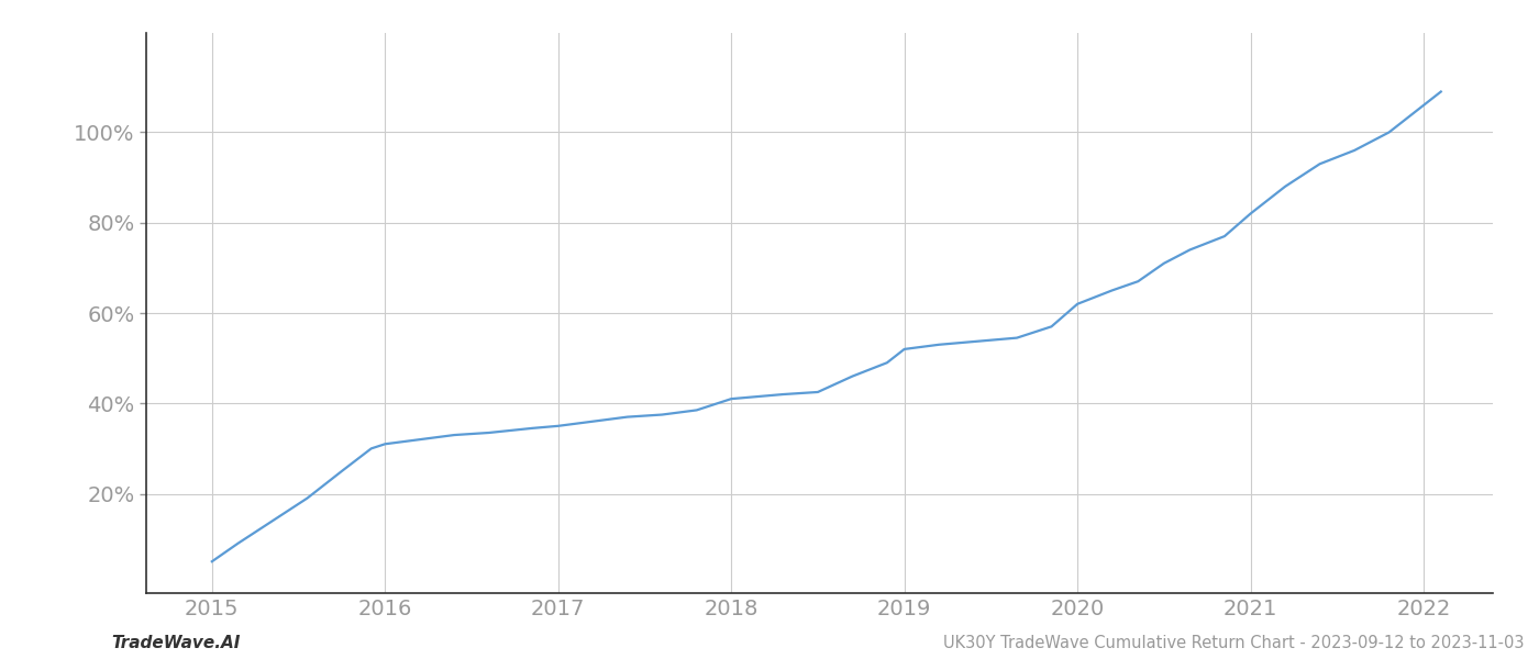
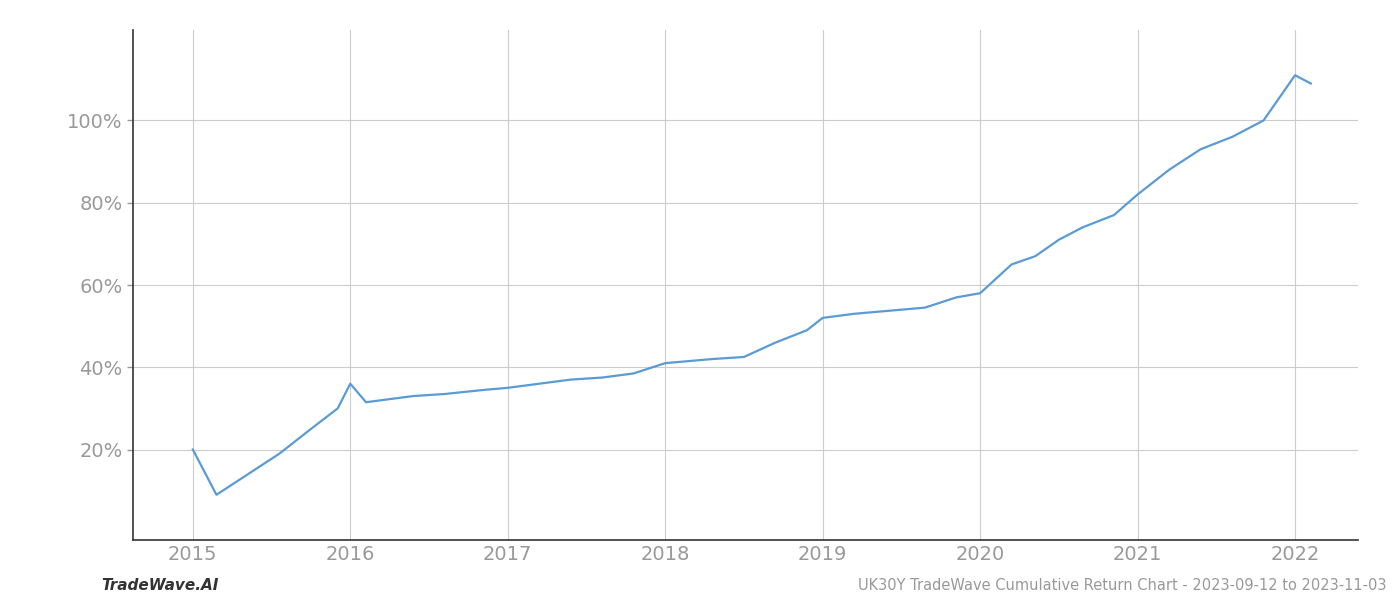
2015: 5.0% -> 20.0%
2016: 31.0% -> 36.0%
2020: 62.0% -> 58.0%
2022: 106.0% -> 111.0%
